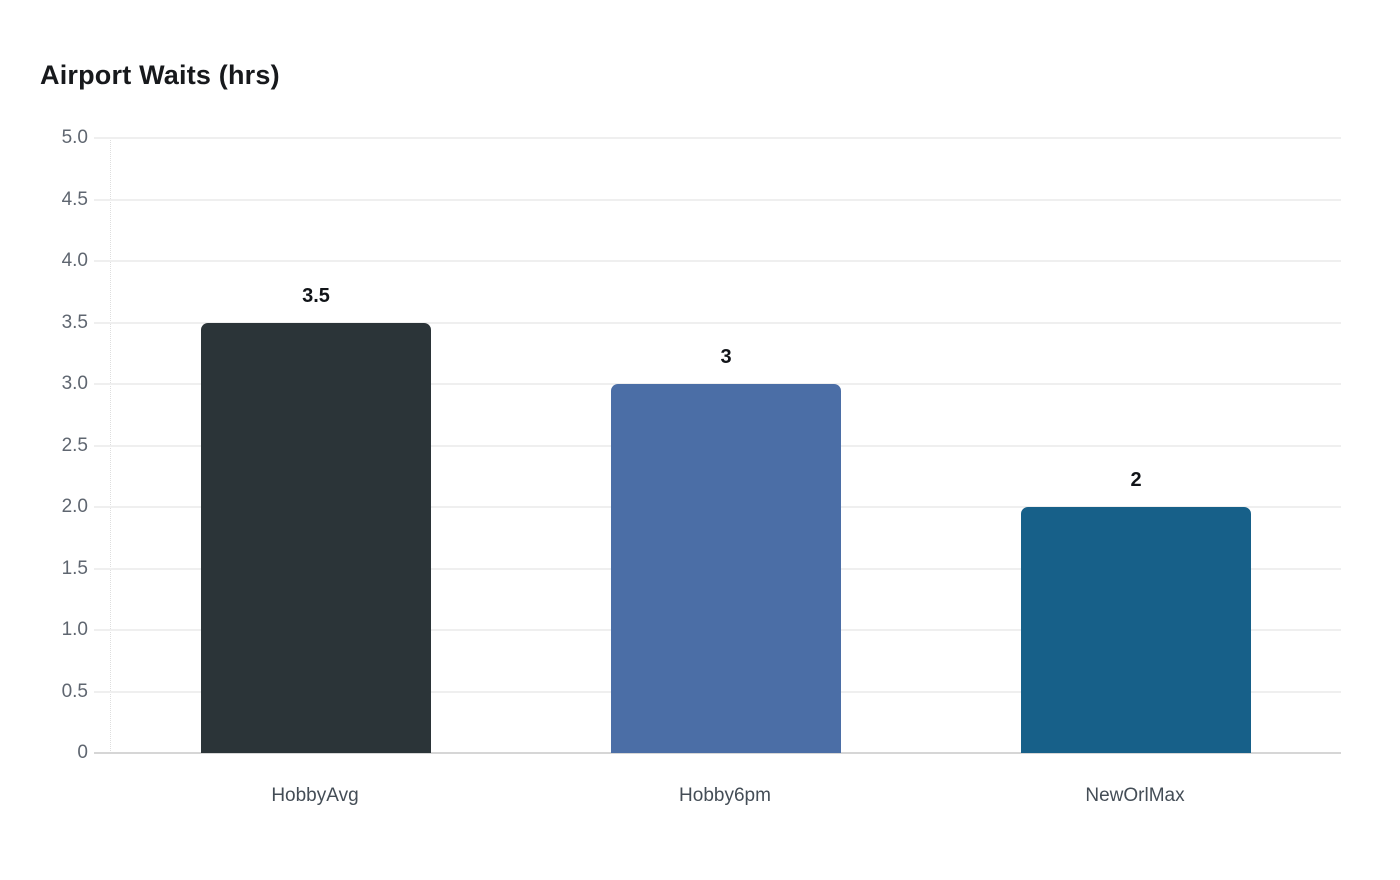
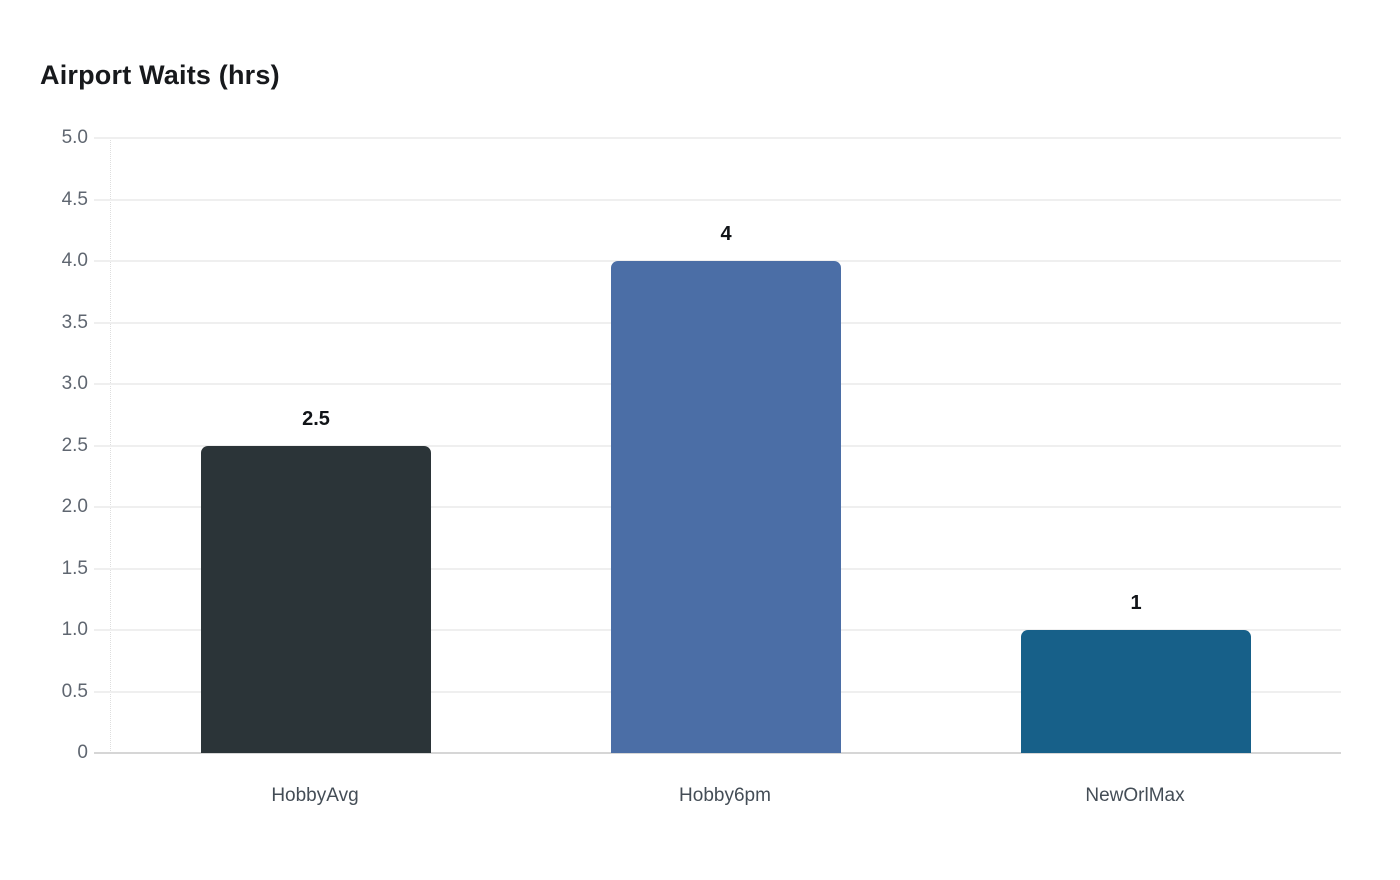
HobbyAvg: 3.5 -> 2.5
Hobby6pm: 3 -> 4
NewOrlMax: 2 -> 1
